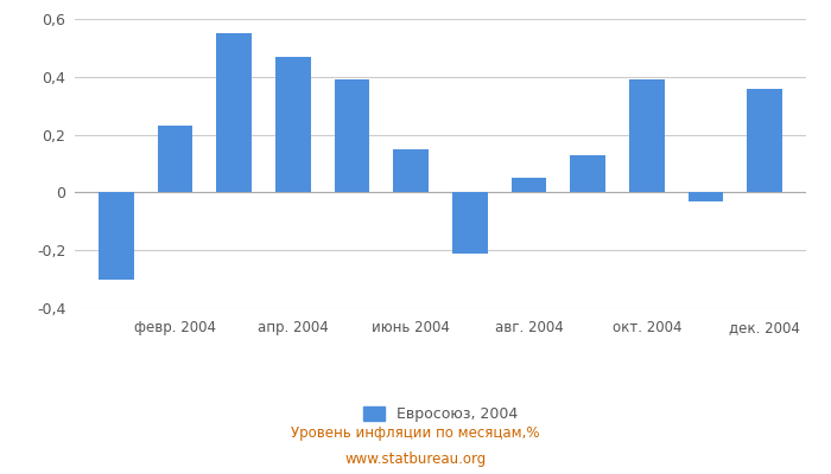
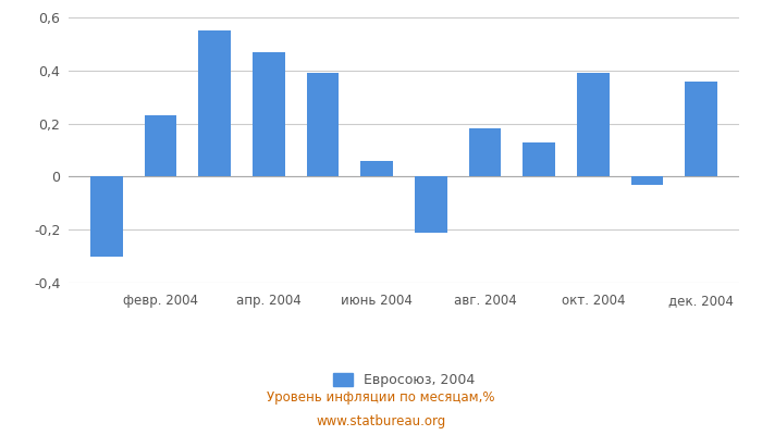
июнь 2004: 0,15 -> 0,06
авг. 2004: 0,05 -> 0,18
